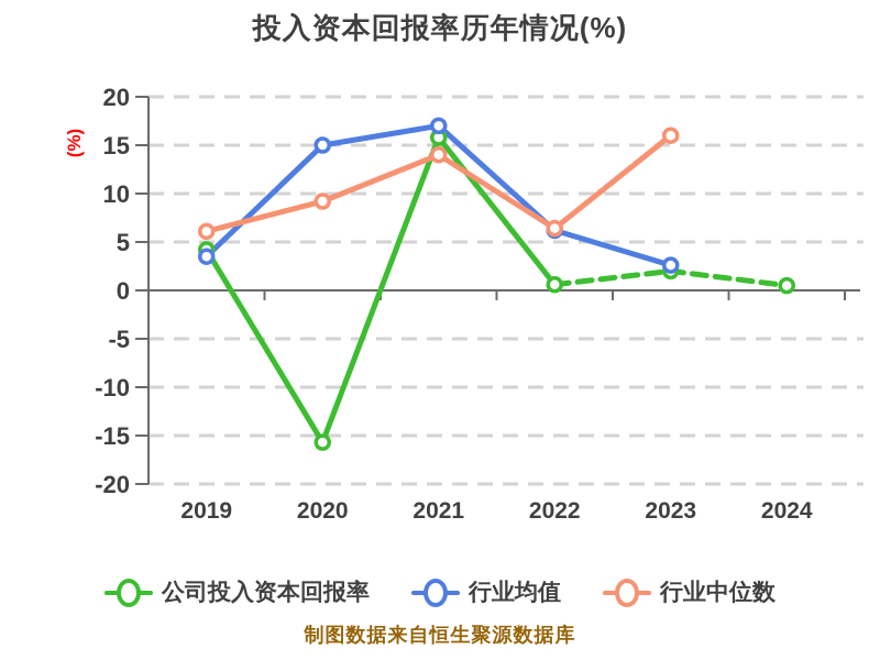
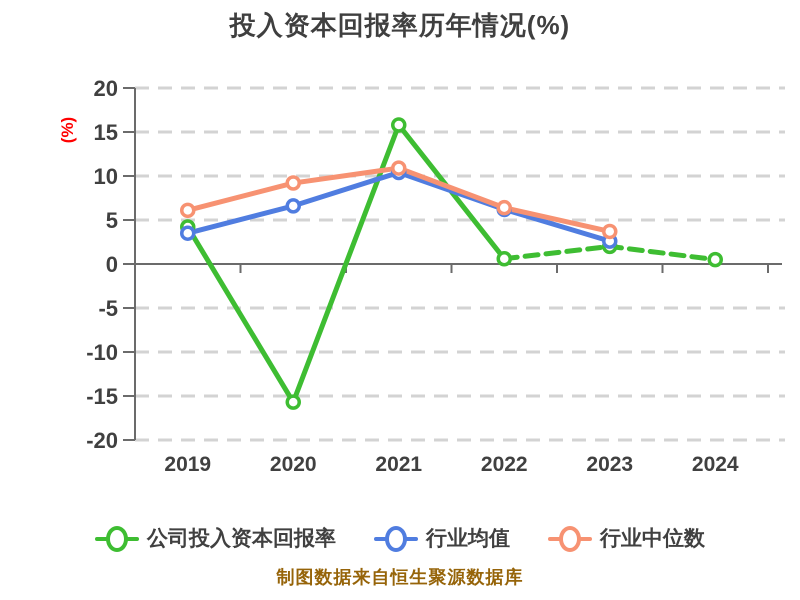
行业均值/2020: 15 -> 7
行业均值/2021: 17 -> 10
行业中位数/2021: 14 -> 11
行业中位数/2023: 16 -> 4
